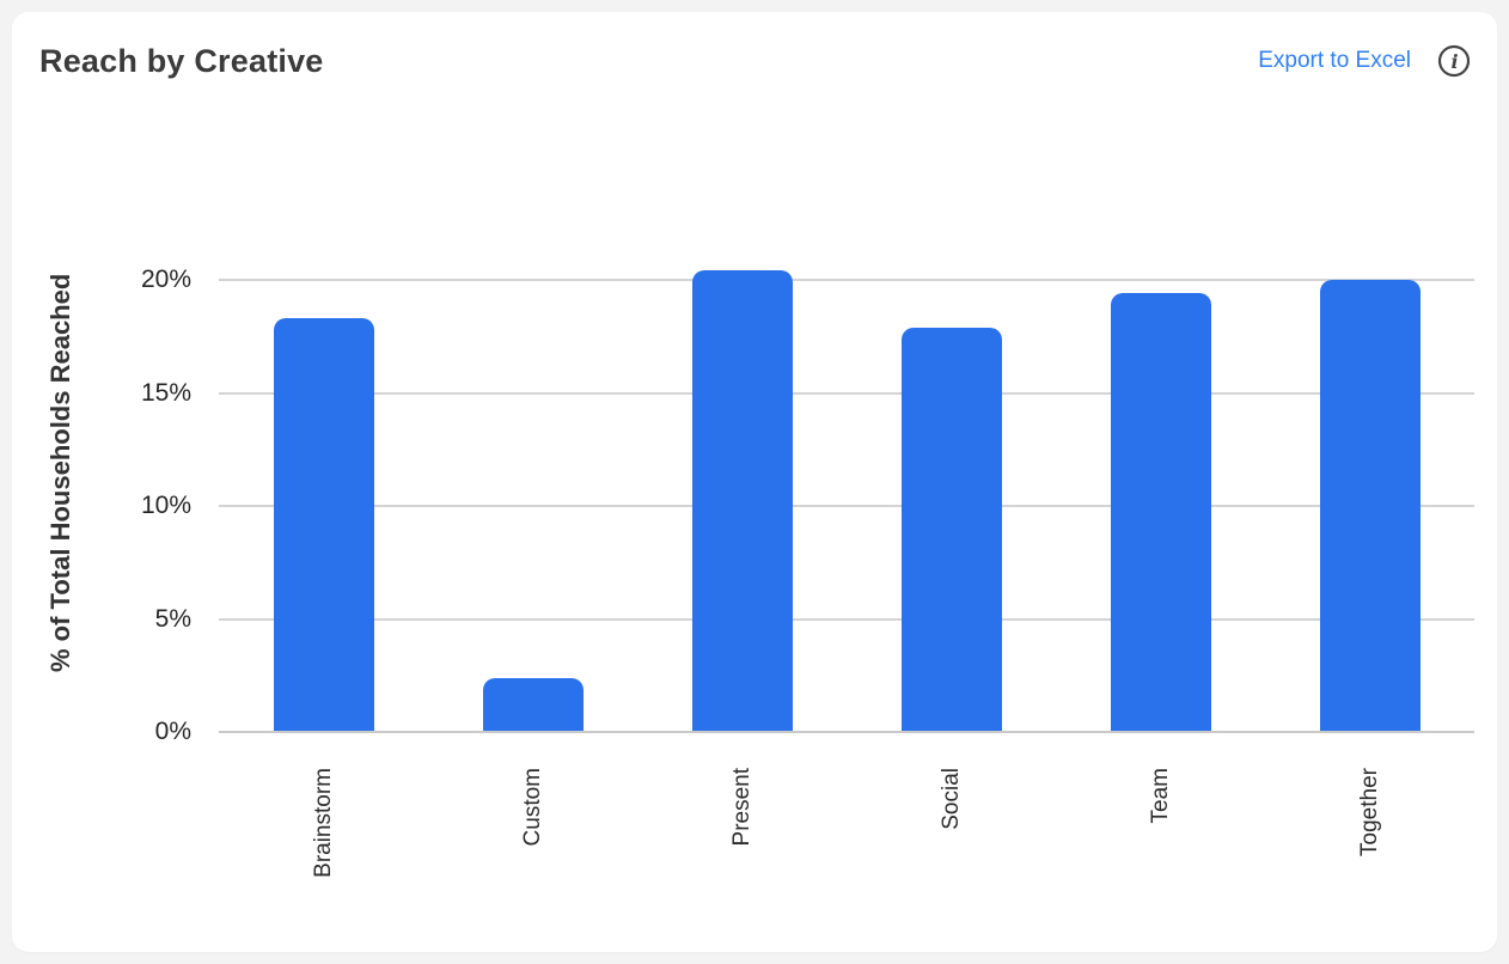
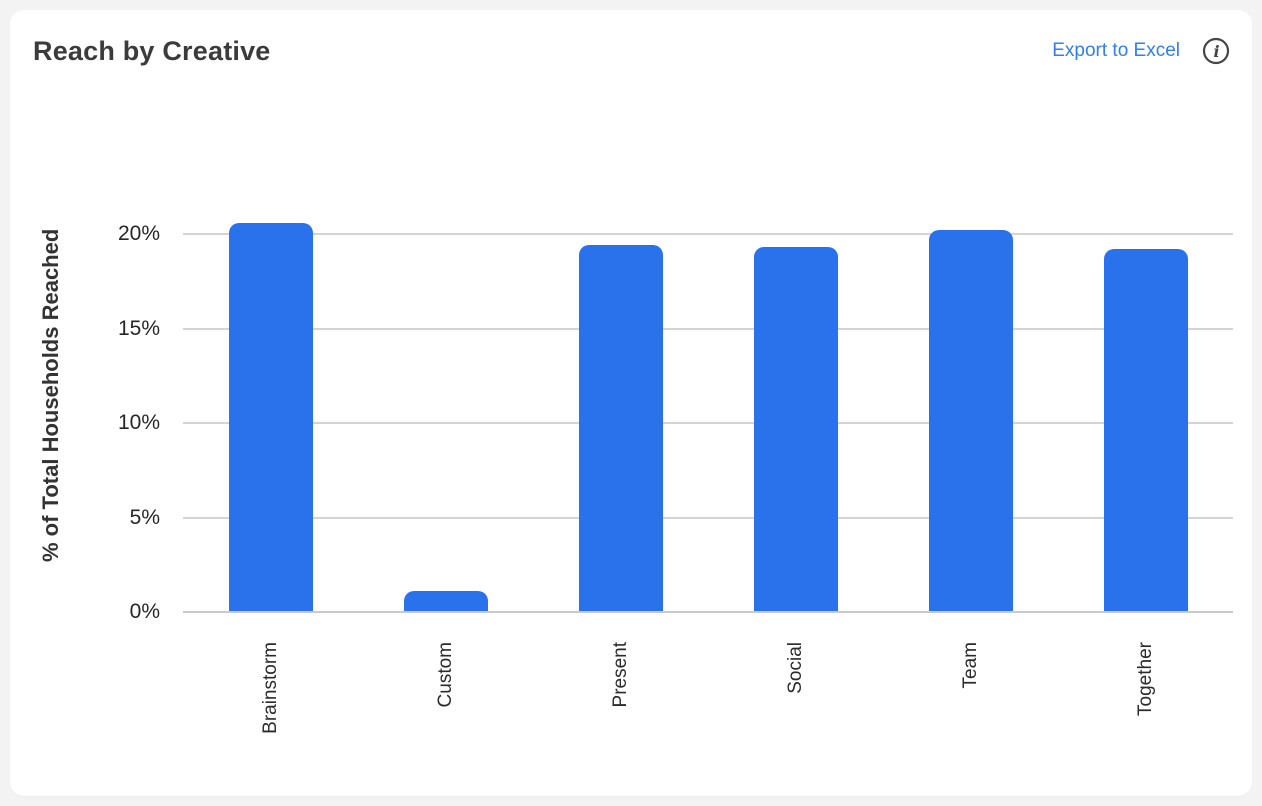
Brainstorm: 18.3% -> 20.6%
Custom: 2.4% -> 1.1%
Present: 20.4% -> 19.4%
Social: 17.9% -> 19.3%
Team: 19.4% -> 20.2%
Together: 20.0% -> 19.2%
